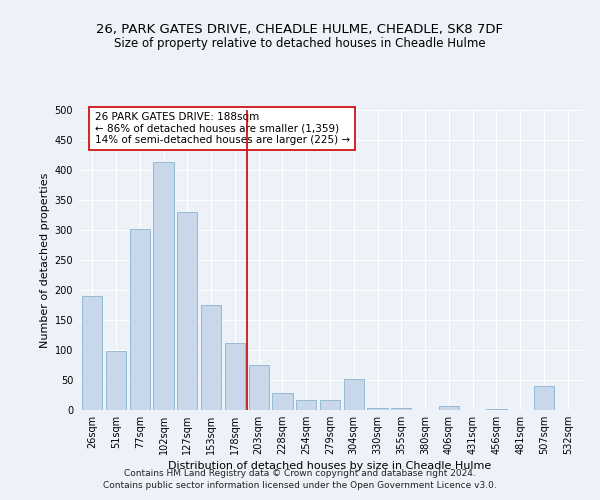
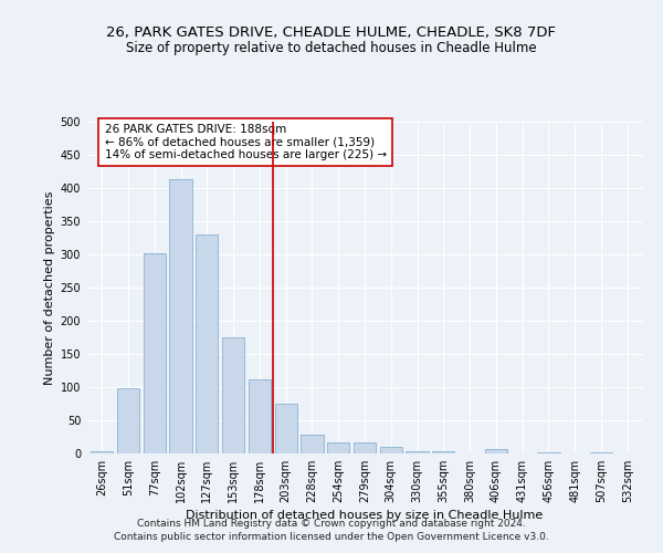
26sqm: 190 -> 3
304sqm: 52 -> 10
507sqm: 40 -> 2
